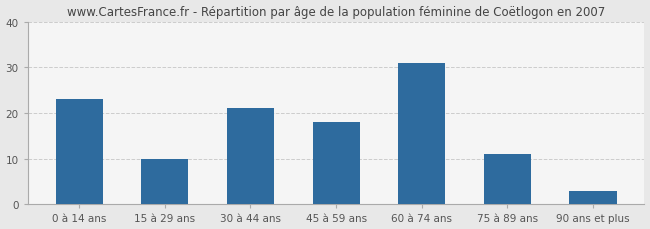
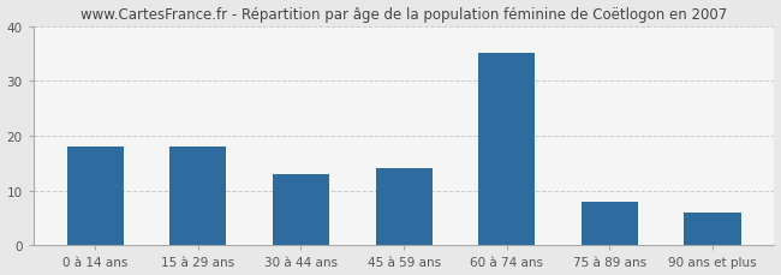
0 à 14 ans: 23 -> 18
15 à 29 ans: 10 -> 18
30 à 44 ans: 21 -> 13
45 à 59 ans: 18 -> 14
60 à 74 ans: 31 -> 35
75 à 89 ans: 11 -> 8
90 ans et plus: 3 -> 6
